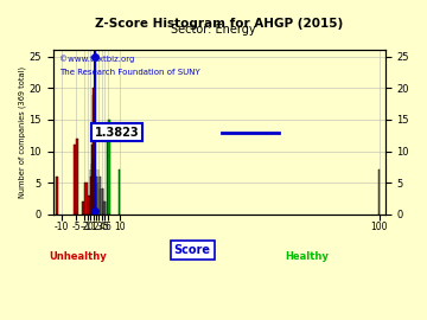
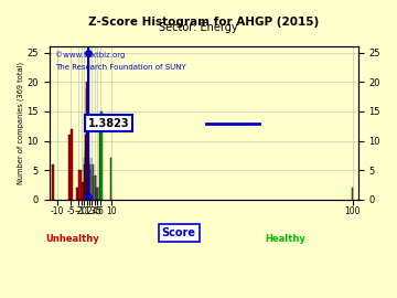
100: 7 -> 2
